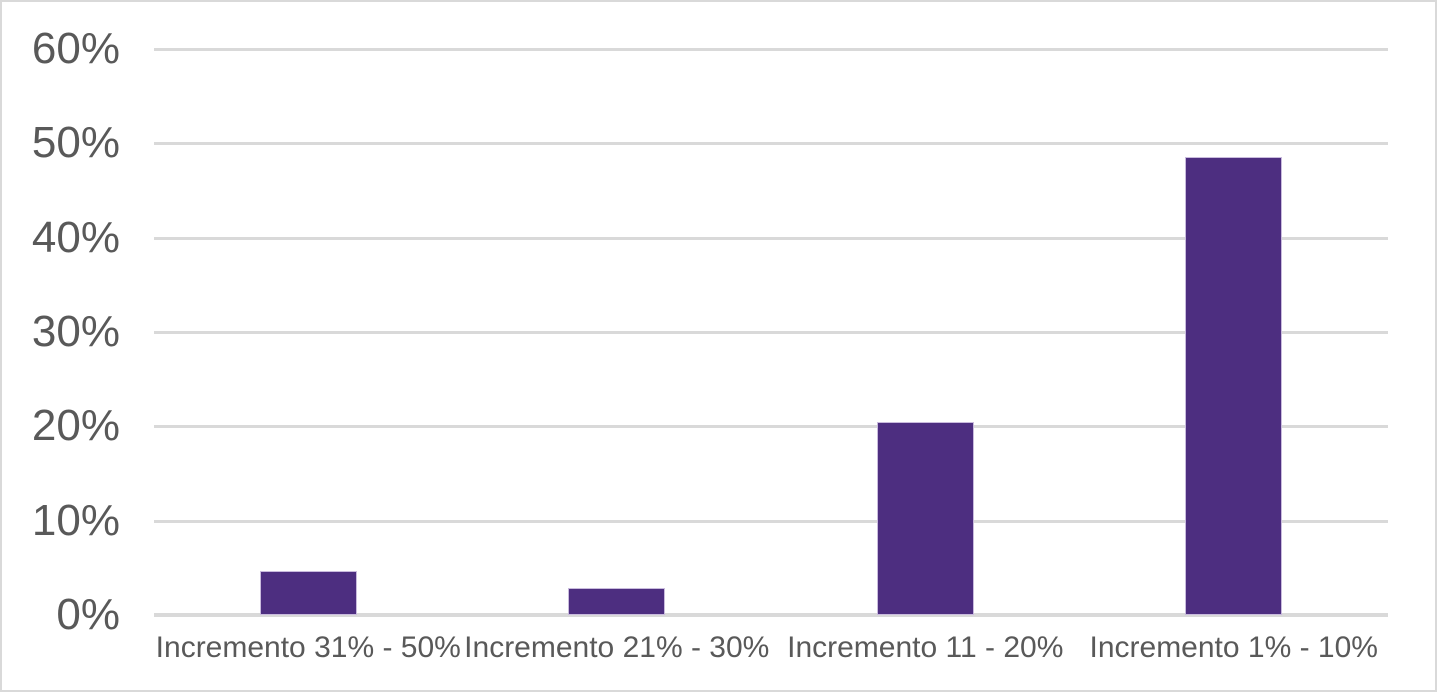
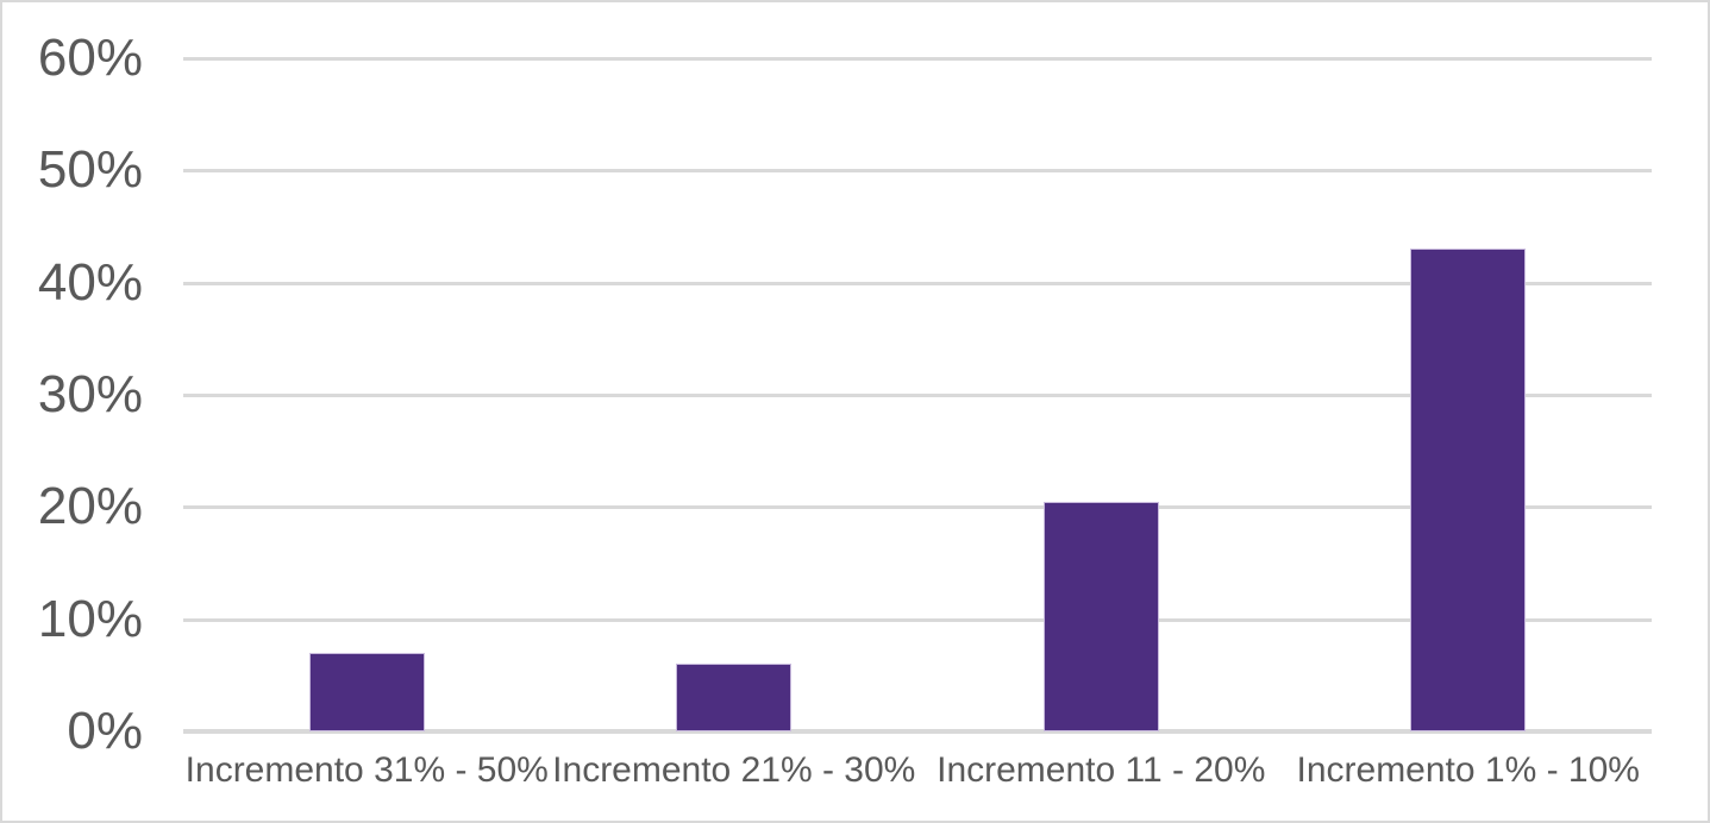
Incremento 31% - 50%: 5% -> 7%
Incremento 21% - 30%: 3% -> 6%
Incremento 1% - 10%: 48% -> 43%
